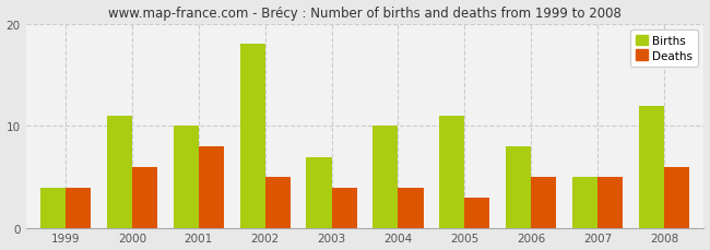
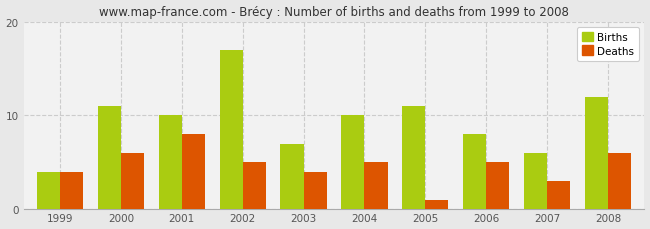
Births/2002: 18 -> 17
Deaths/2004: 4 -> 5
Deaths/2005: 3 -> 1
Births/2007: 5 -> 6
Deaths/2007: 5 -> 3
